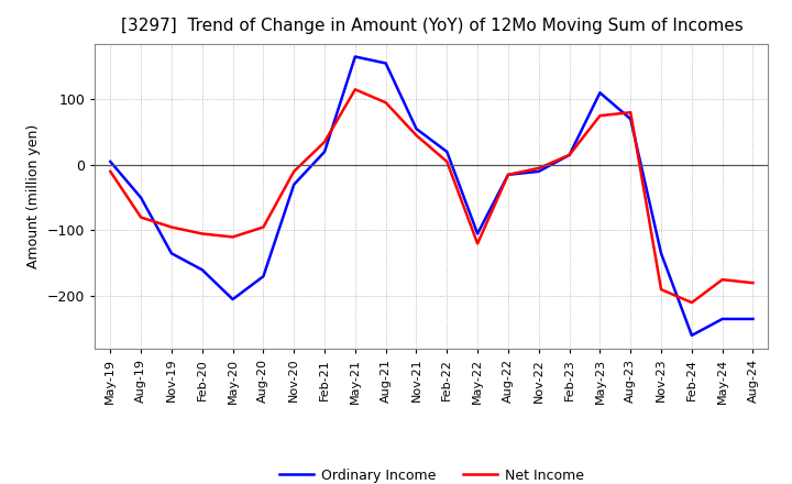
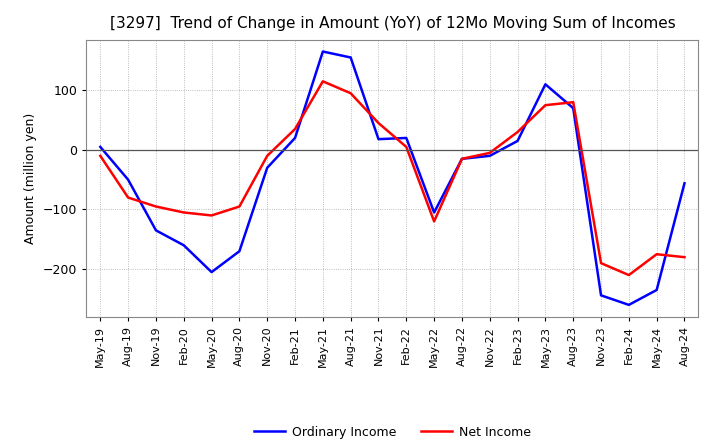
Ordinary Income/Nov-21: 55 -> 18
Net Income/Feb-23: 15 -> 30
Ordinary Income/Nov-23: -135 -> -244
Ordinary Income/Aug-24: -235 -> -56
